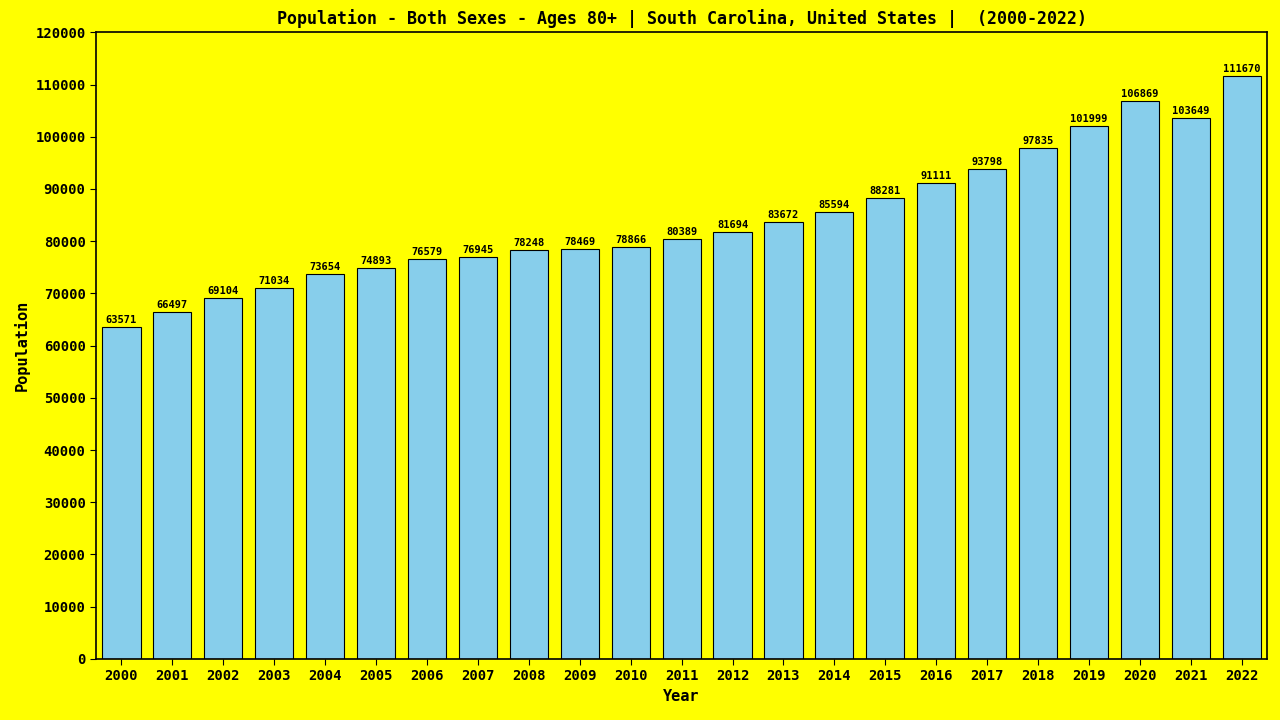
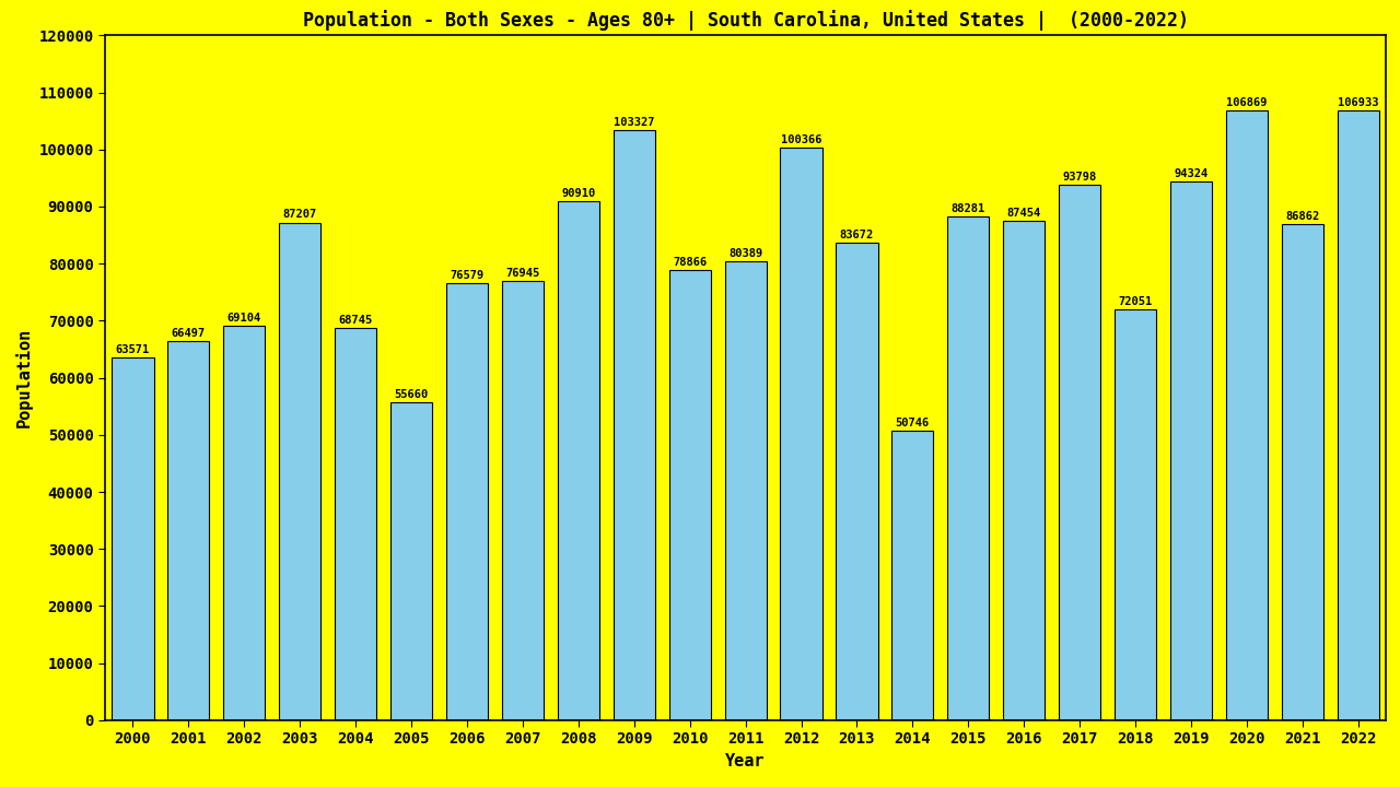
2003: 71034 -> 87207
2004: 73654 -> 68745
2005: 74893 -> 55660
2008: 78248 -> 90910
2009: 78469 -> 103327
2012: 81694 -> 100366
2014: 85594 -> 50746
2016: 91111 -> 87454
2018: 97835 -> 72051
2019: 101999 -> 94324
2021: 103649 -> 86862
2022: 111670 -> 106933
